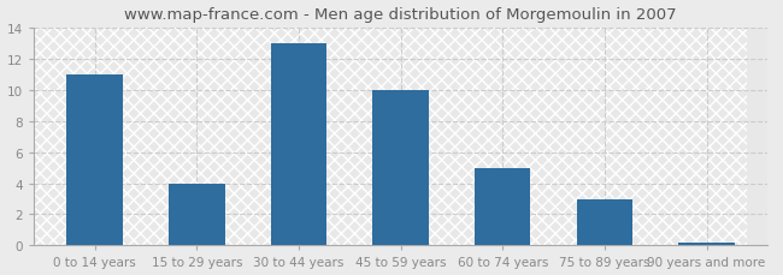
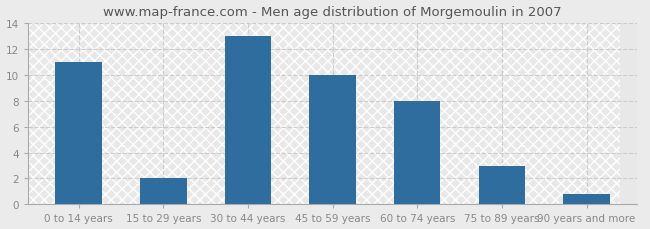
15 to 29 years: 4.0 -> 2.0
60 to 74 years: 5.0 -> 8.0
90 years and more: 0.2 -> 0.8
